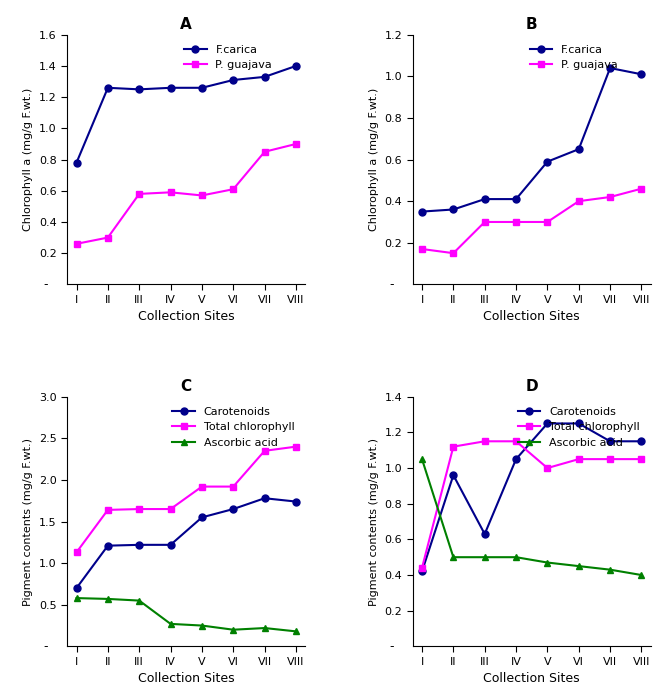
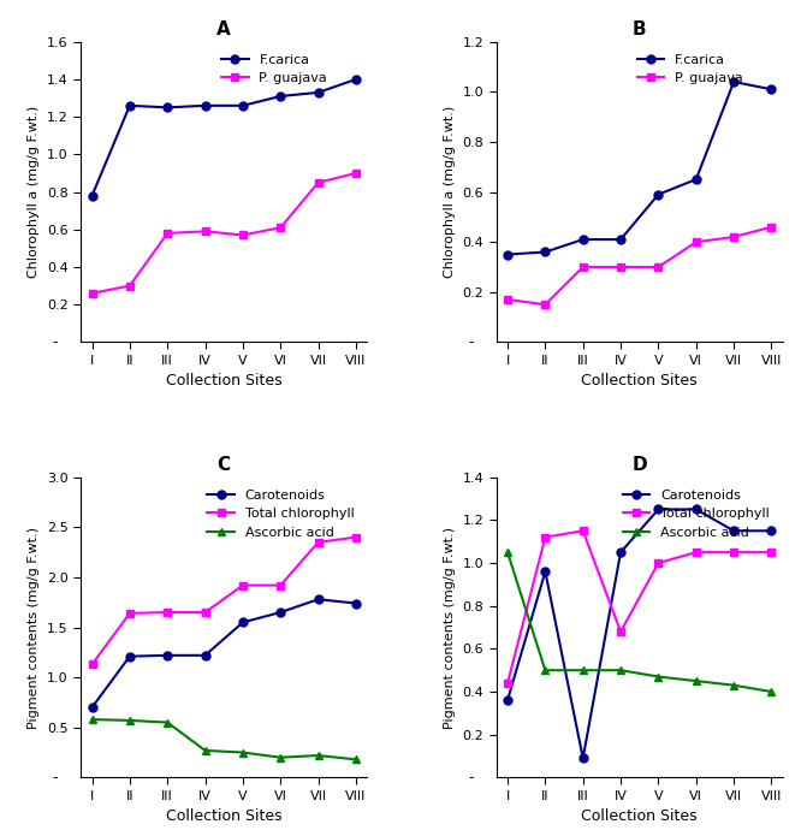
D/Carotenoids/I: 0.42 -> 0.36
D/Carotenoids/III: 0.63 -> 0.09
D/Total chlorophyll/IV: 1.15 -> 0.68
